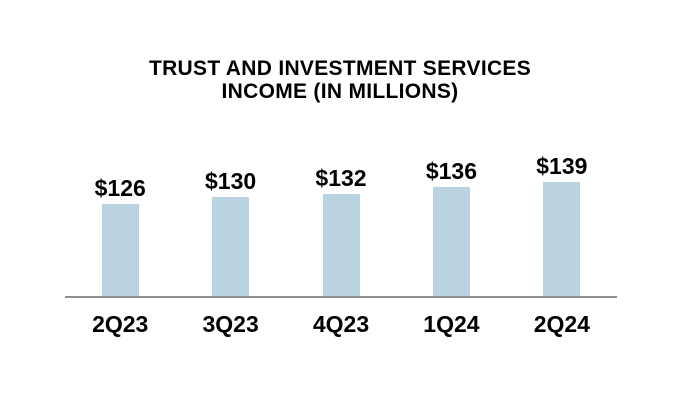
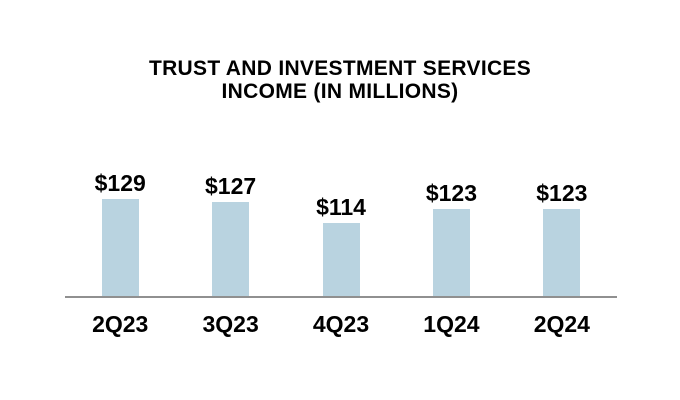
2Q23: $126 -> $129
3Q23: $130 -> $127
4Q23: $132 -> $114
1Q24: $136 -> $123
2Q24: $139 -> $123
